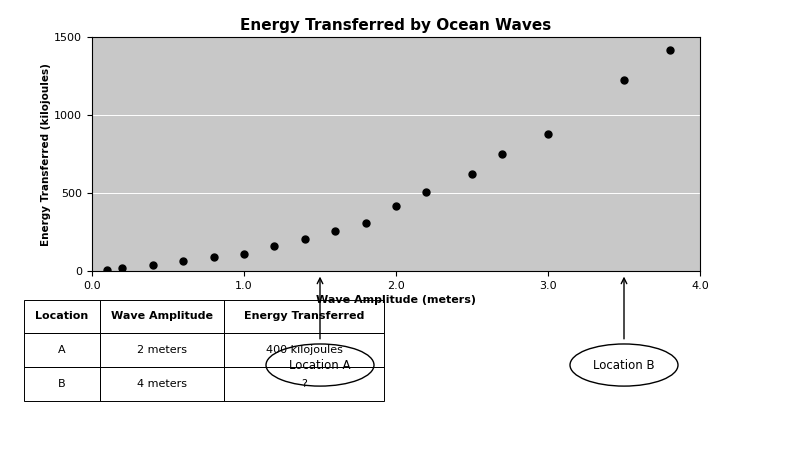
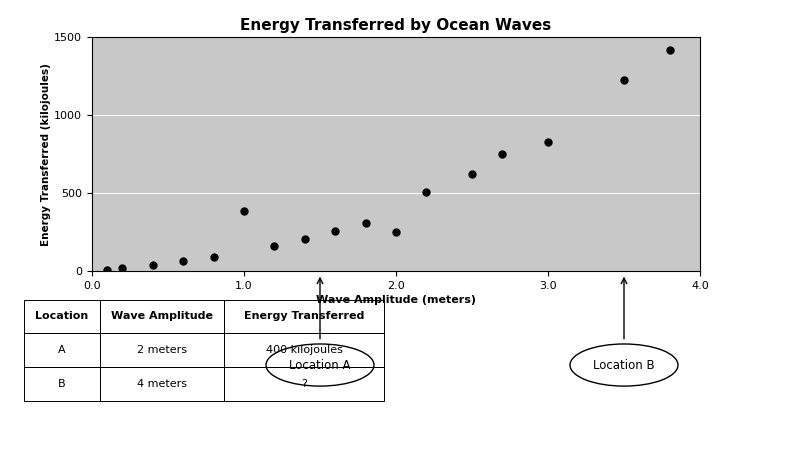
1.0: 110 -> 390
2.0: 420 -> 250
3.0: 880 -> 830
